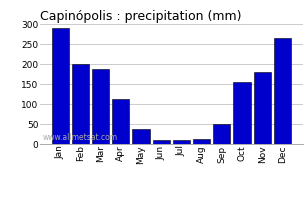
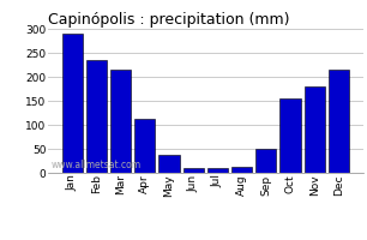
Feb: 200 -> 235
Mar: 188 -> 215
Dec: 265 -> 215
